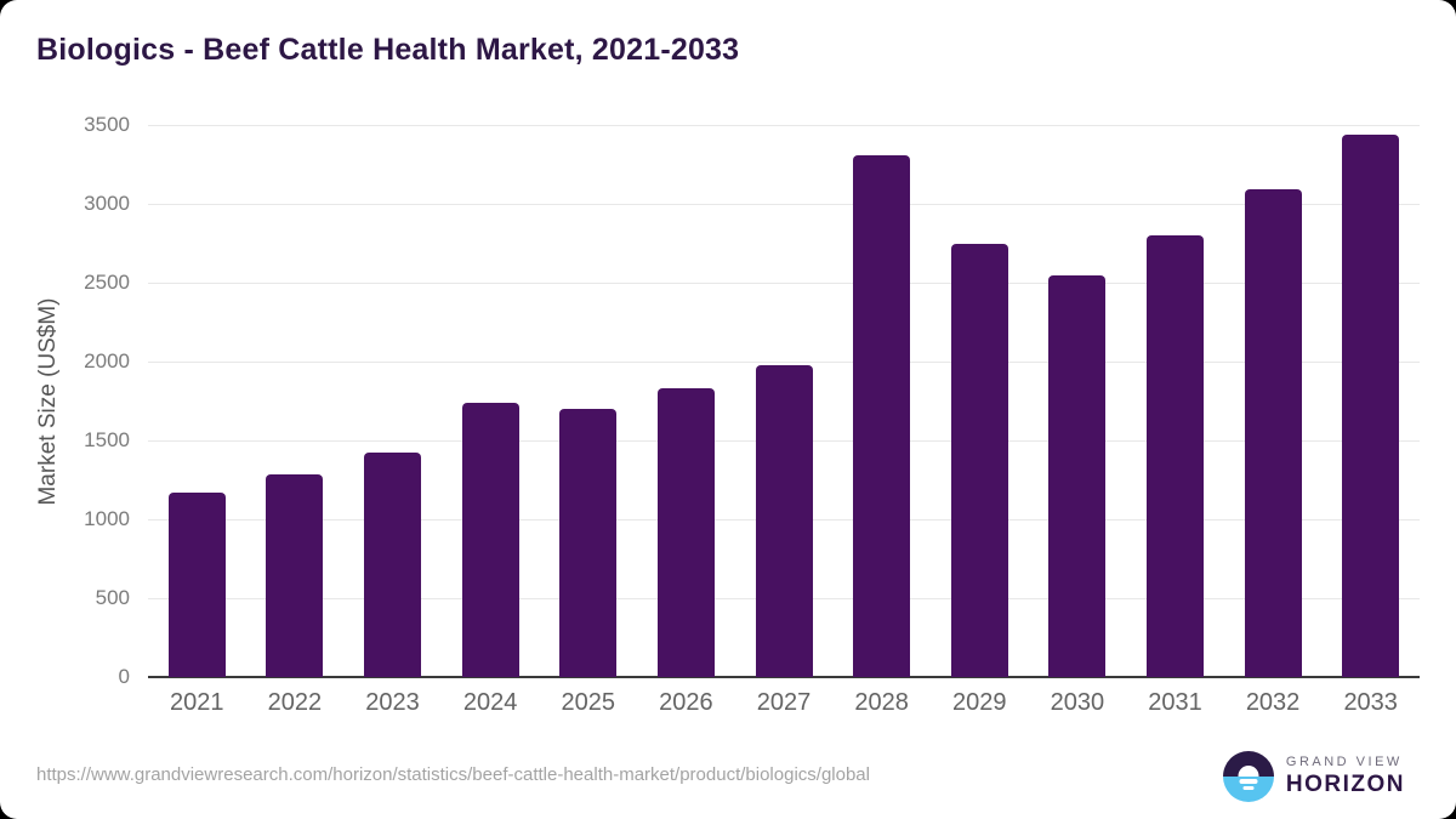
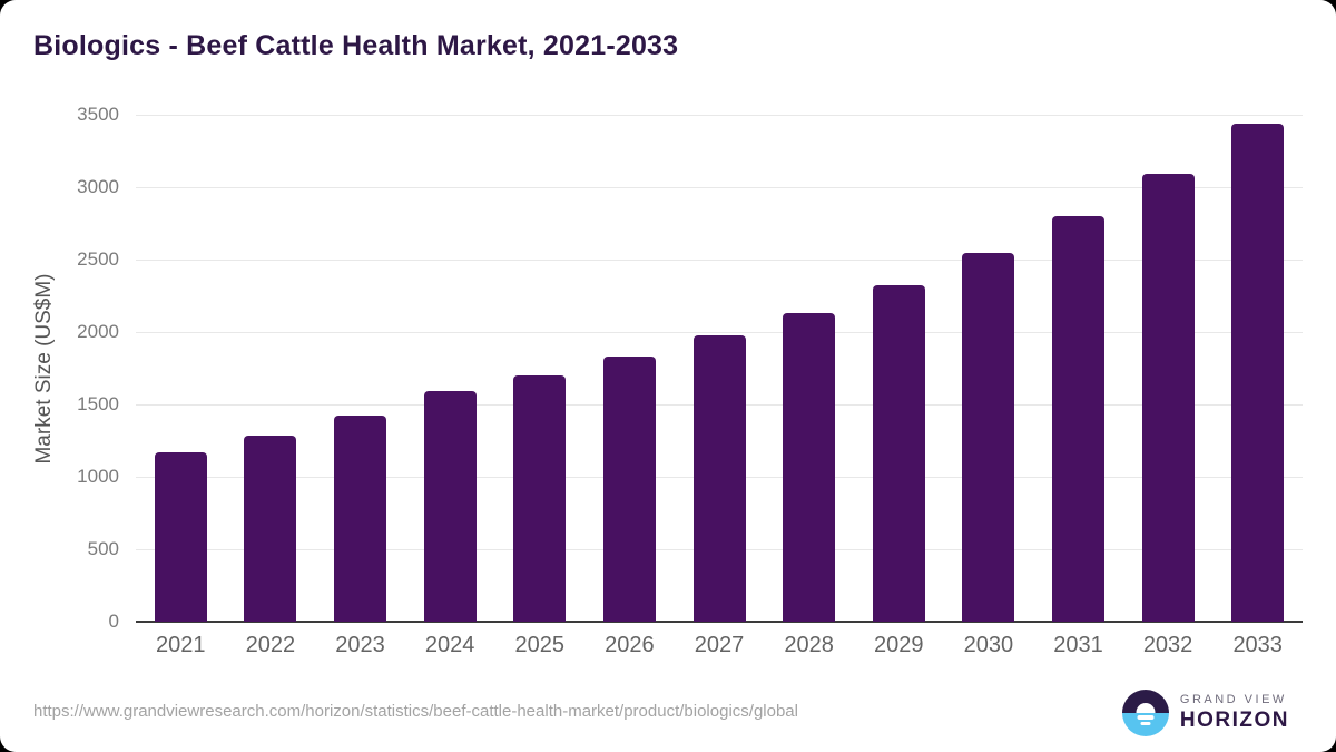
2024: 1740 -> 1590
2028: 3310 -> 2130
2029: 2750 -> 2320
